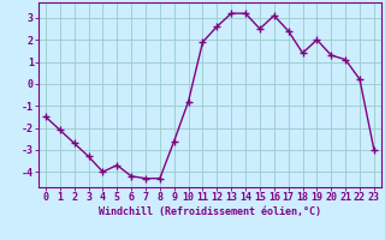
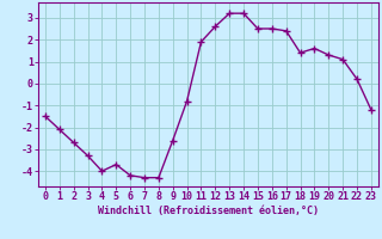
16: 3.1 -> 2.5
19: 2.0 -> 1.6
23: -3.0 -> -1.2
